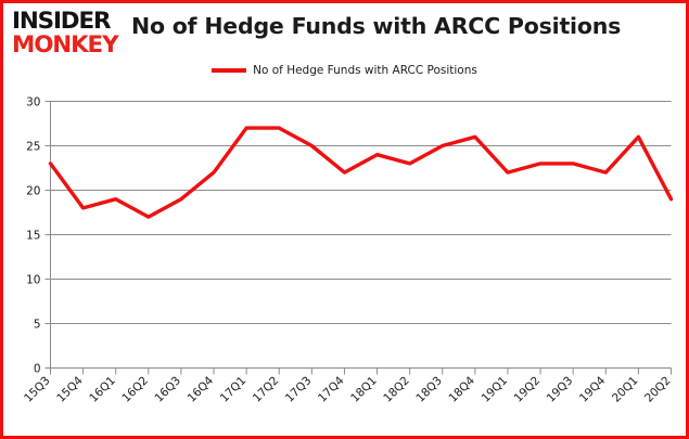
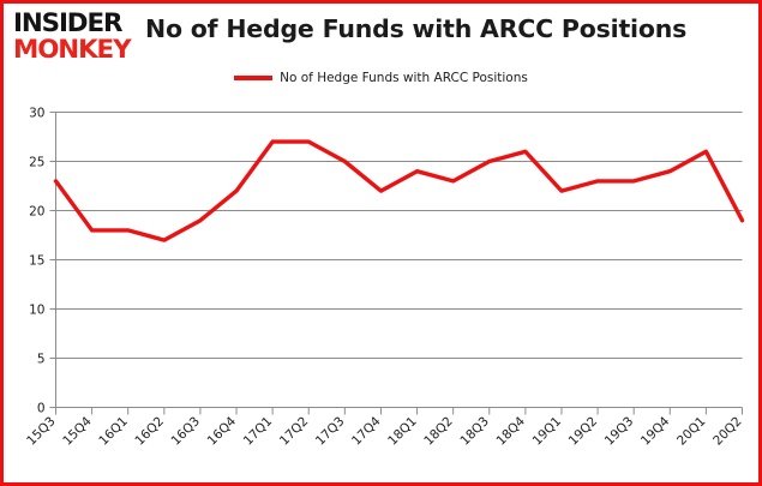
16Q1: 19 -> 18
19Q4: 22 -> 24
